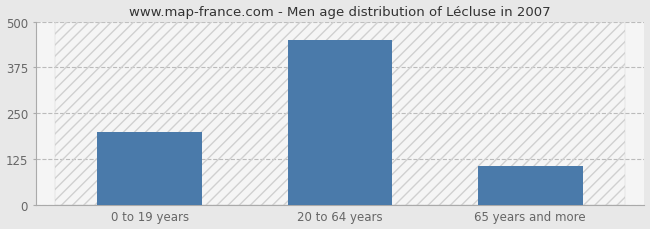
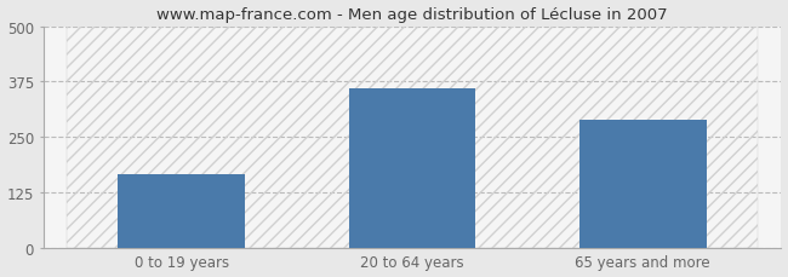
0 to 19 years: 200 -> 165
20 to 64 years: 450 -> 360
65 years and more: 105 -> 290
